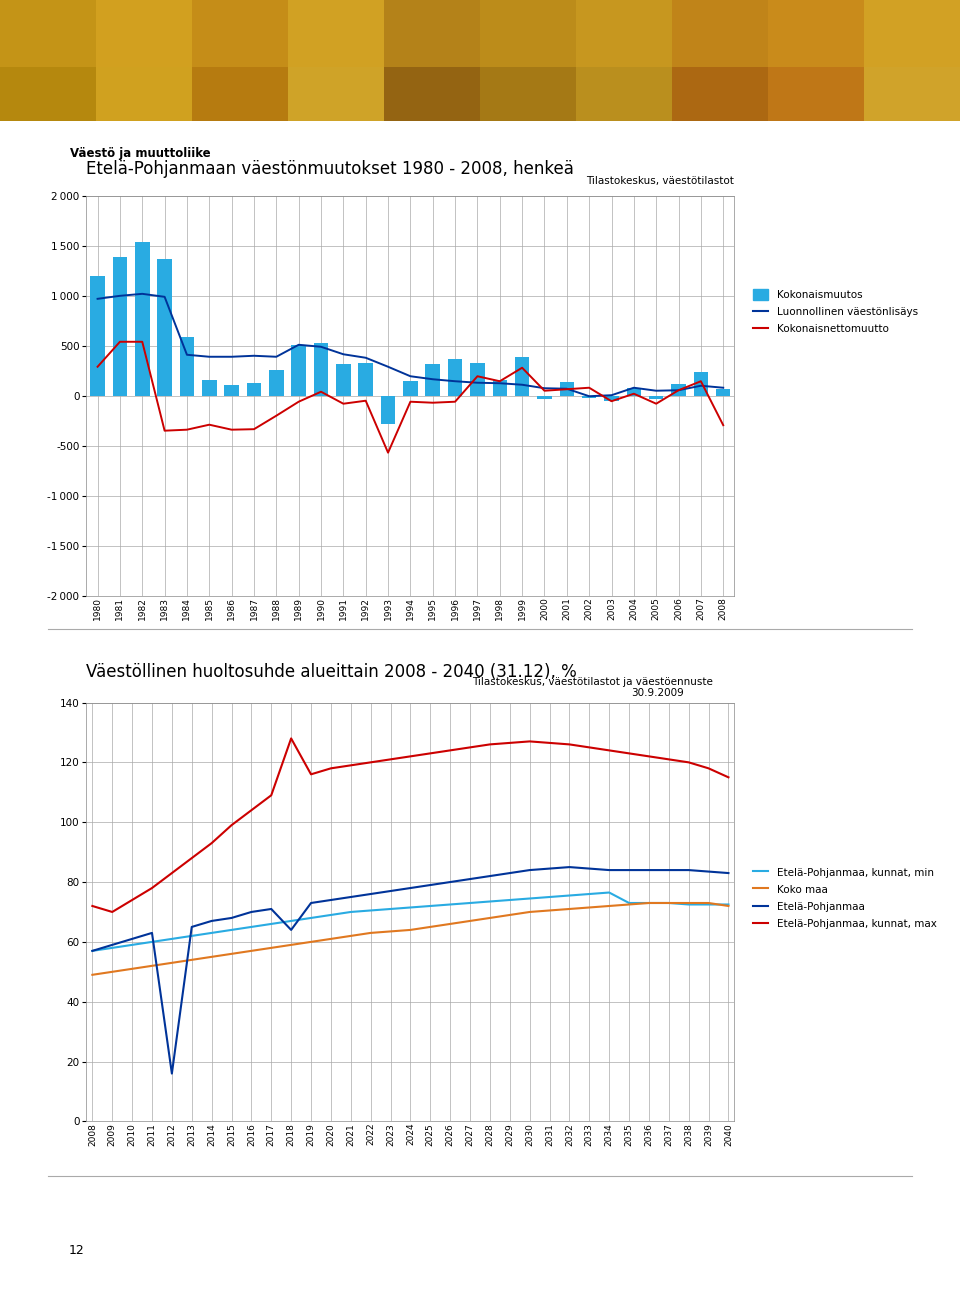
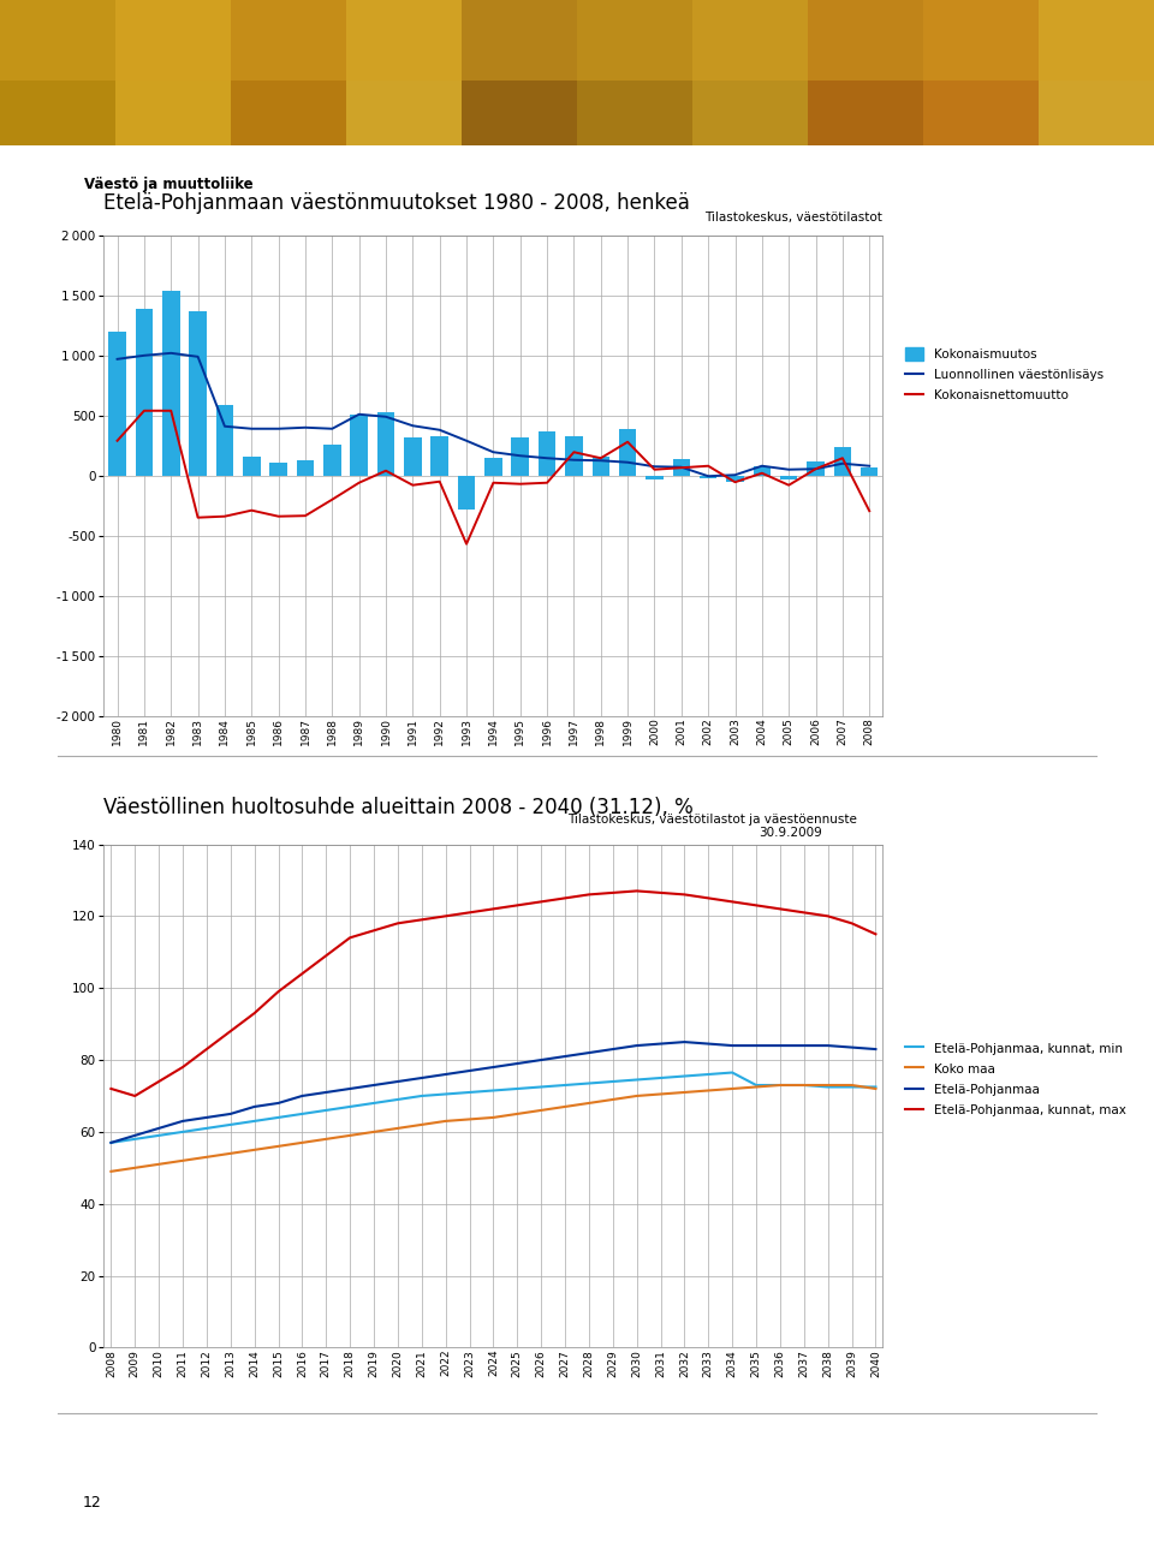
Etelä-Pohjanmaa/2012: 16.0 -> 64.0
Etelä-Pohjanmaa/2018: 64.0 -> 72.0
Etelä-Pohjanmaa, kunnat, max/2018: 128.0 -> 114.0
